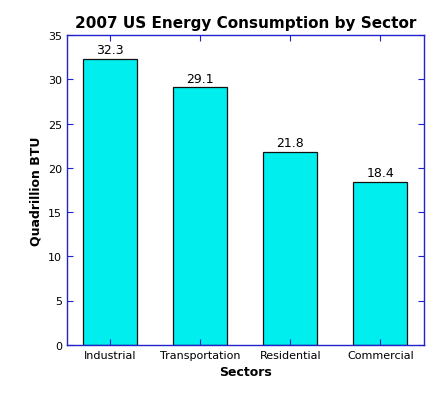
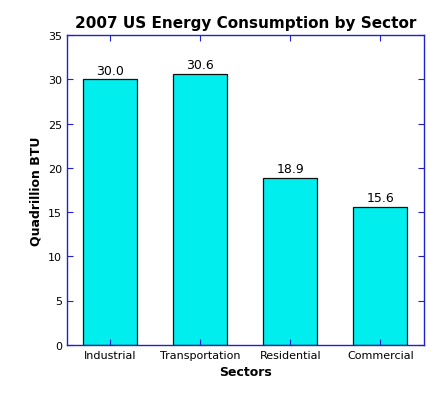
Industrial: 32.3 -> 30.0
Transportation: 29.1 -> 30.6
Residential: 21.8 -> 18.9
Commercial: 18.4 -> 15.6
